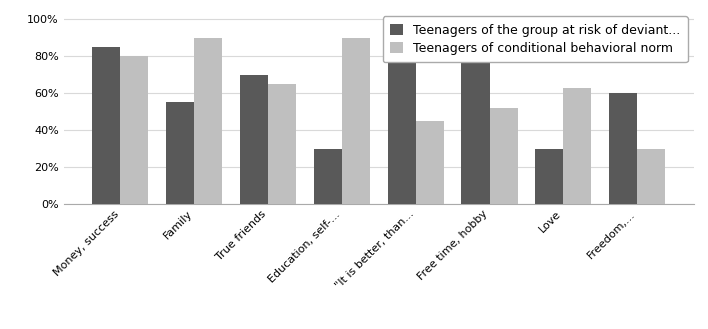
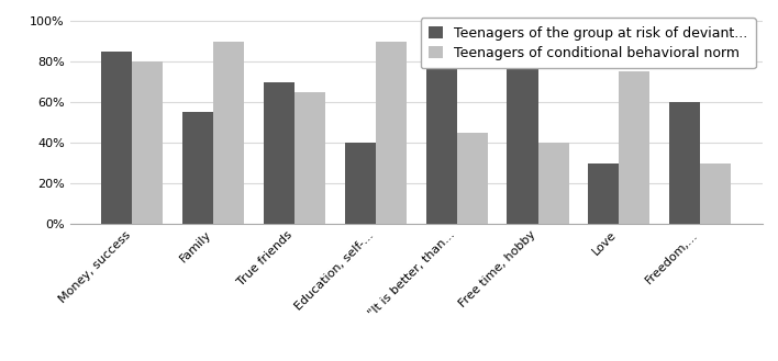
Teenagers of the group at risk of deviant.../Education, self-...: 30% -> 40%
Teenagers of conditional behavioral norm/Free time, hobby: 52% -> 40%
Teenagers of conditional behavioral norm/Love: 63% -> 75%
